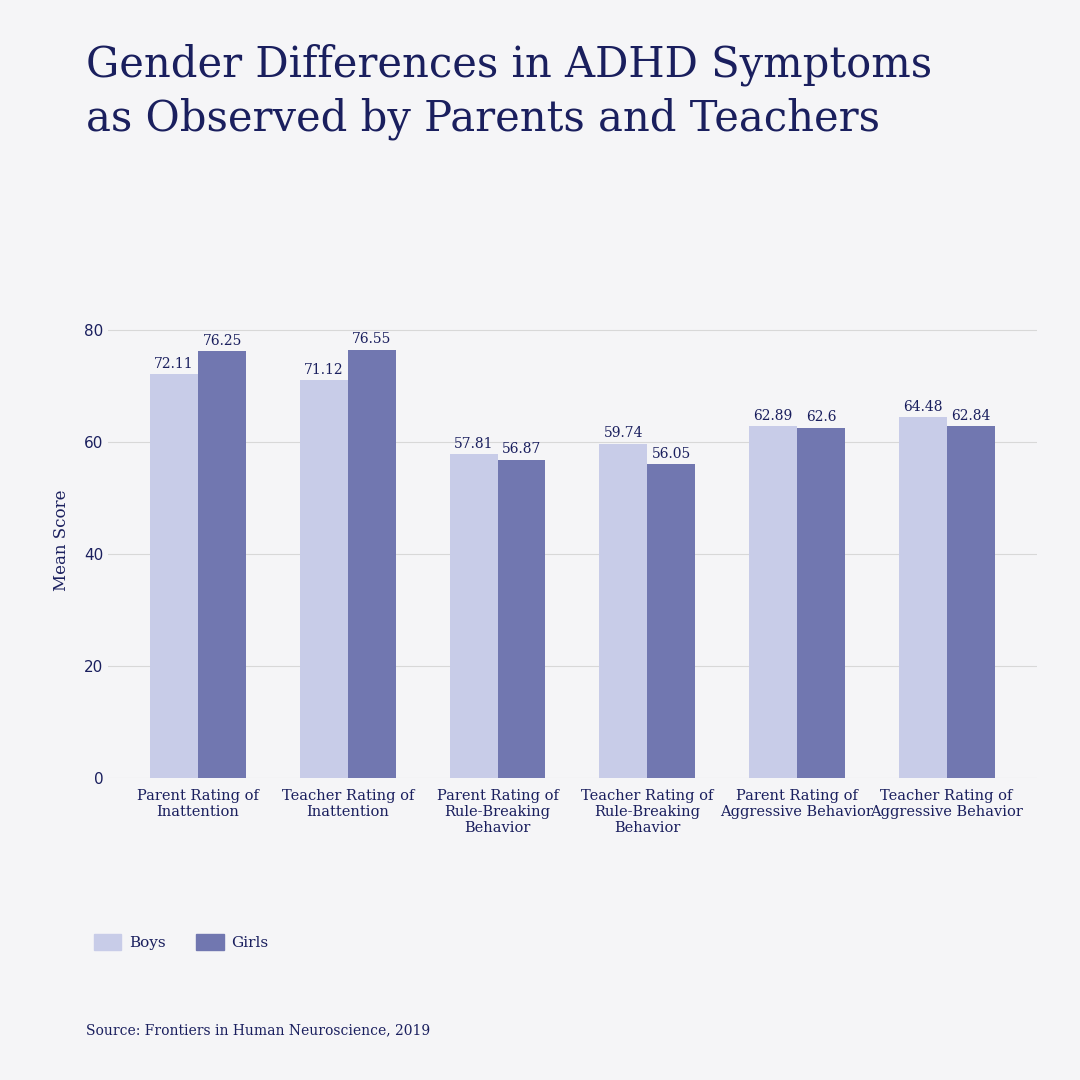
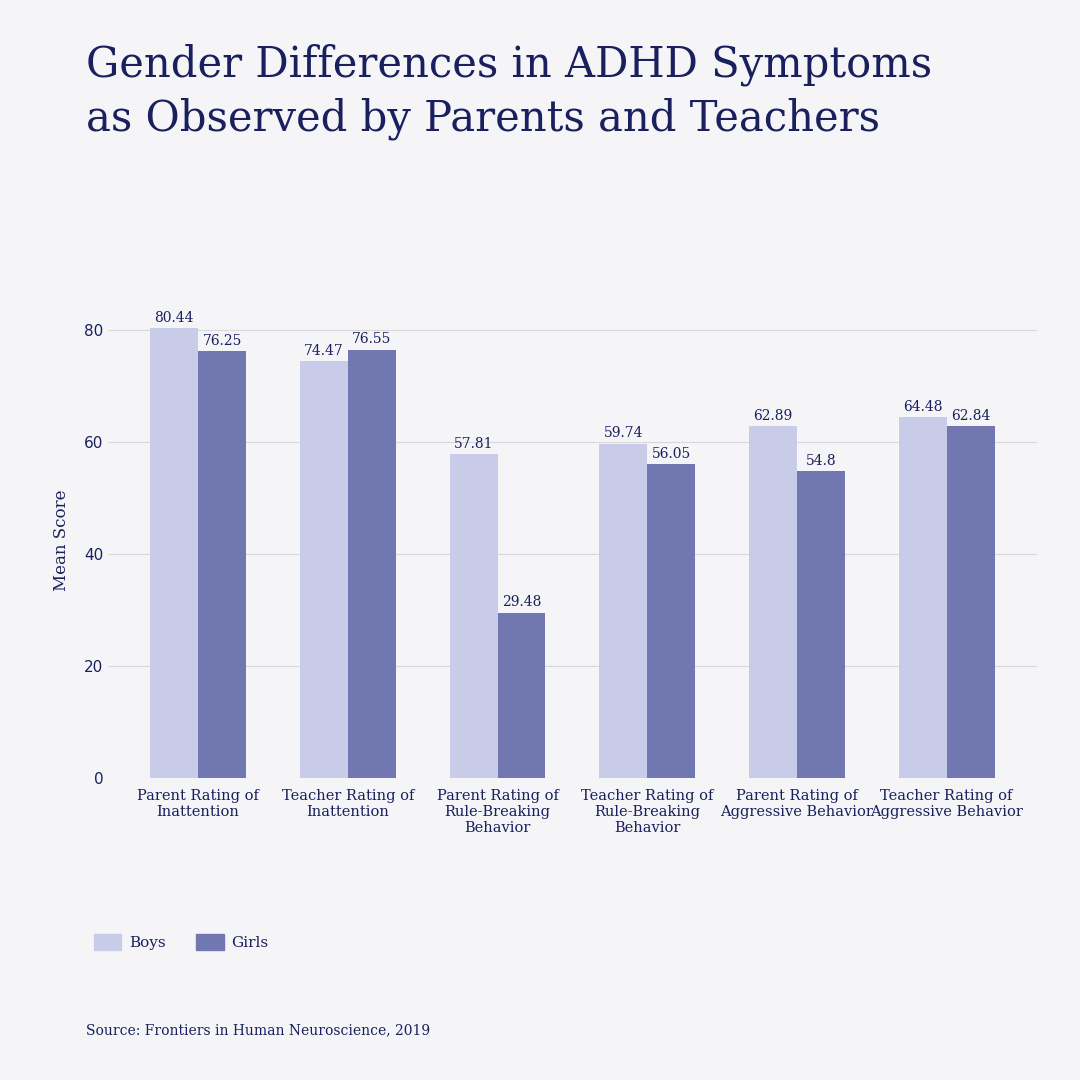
Boys/Parent Rating of Inattention: 72.11 -> 80.44
Boys/Teacher Rating of Inattention: 71.12 -> 74.47
Girls/Parent Rating of Rule-Breaking Behavior: 56.87 -> 29.48
Girls/Parent Rating of Aggressive Behavior: 62.6 -> 54.8
